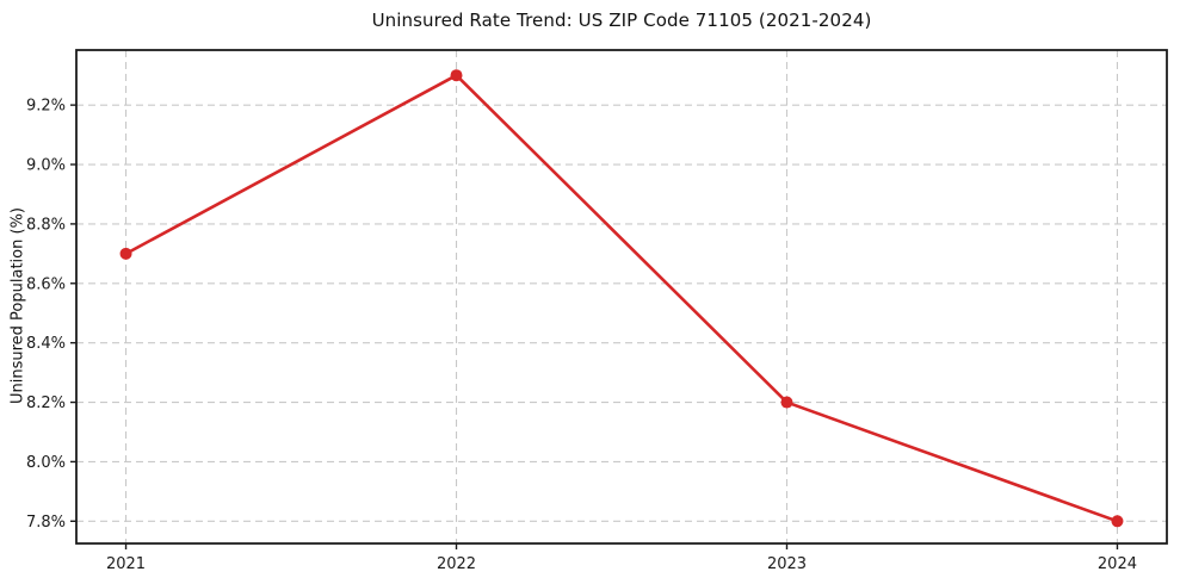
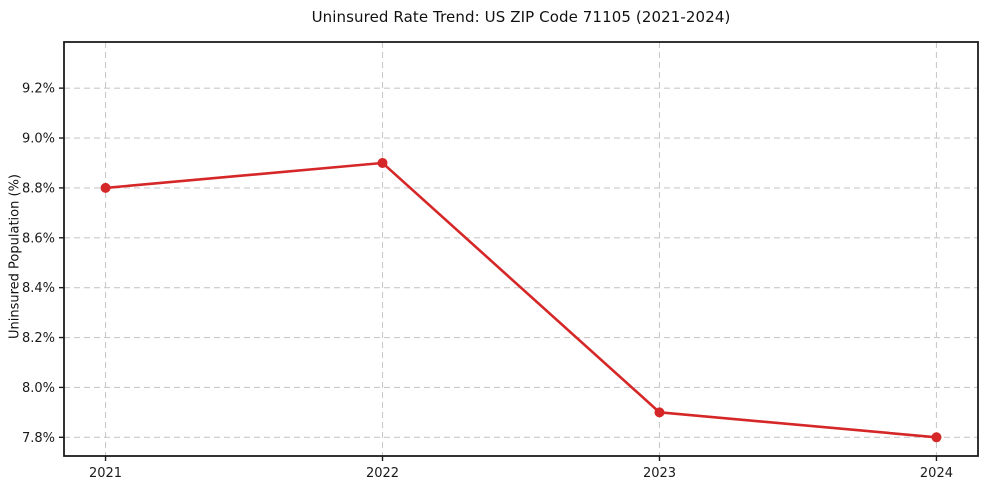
2021: 8.7% -> 8.8%
2022: 9.3% -> 8.9%
2023: 8.2% -> 7.9%
